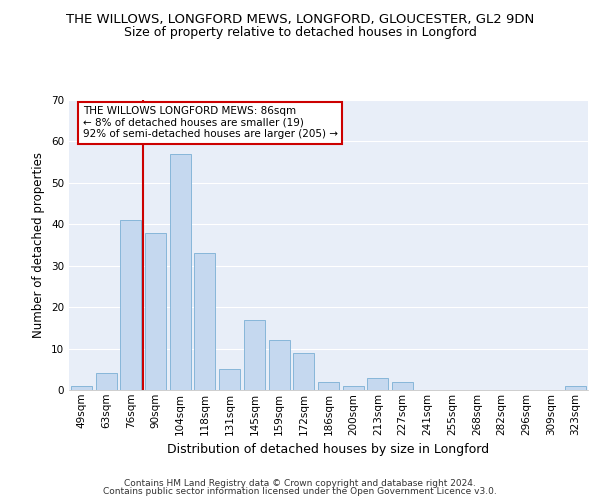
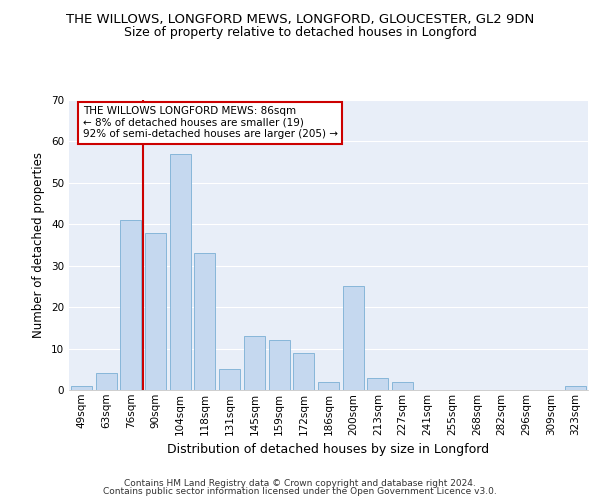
145sqm: 17 -> 13
200sqm: 1 -> 25
